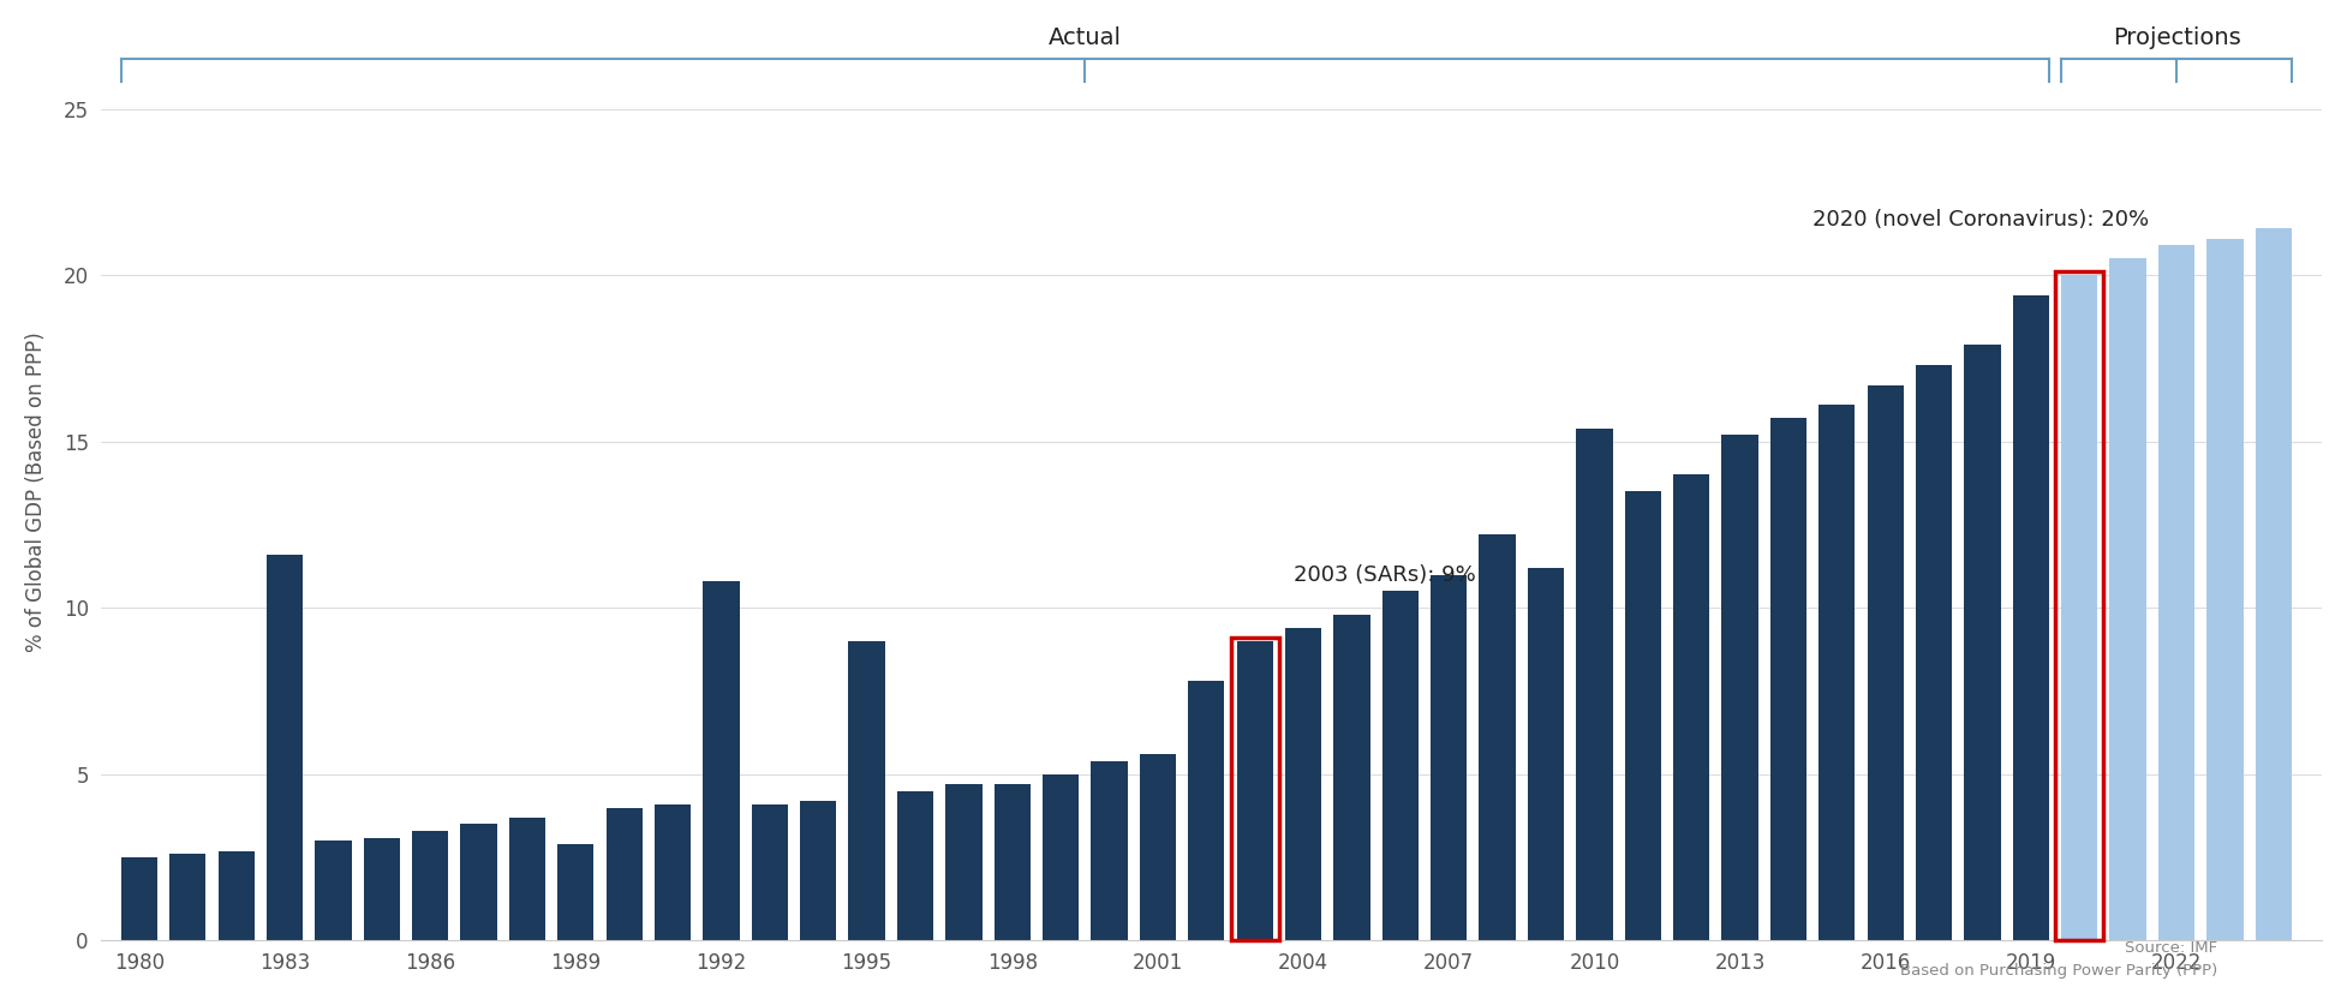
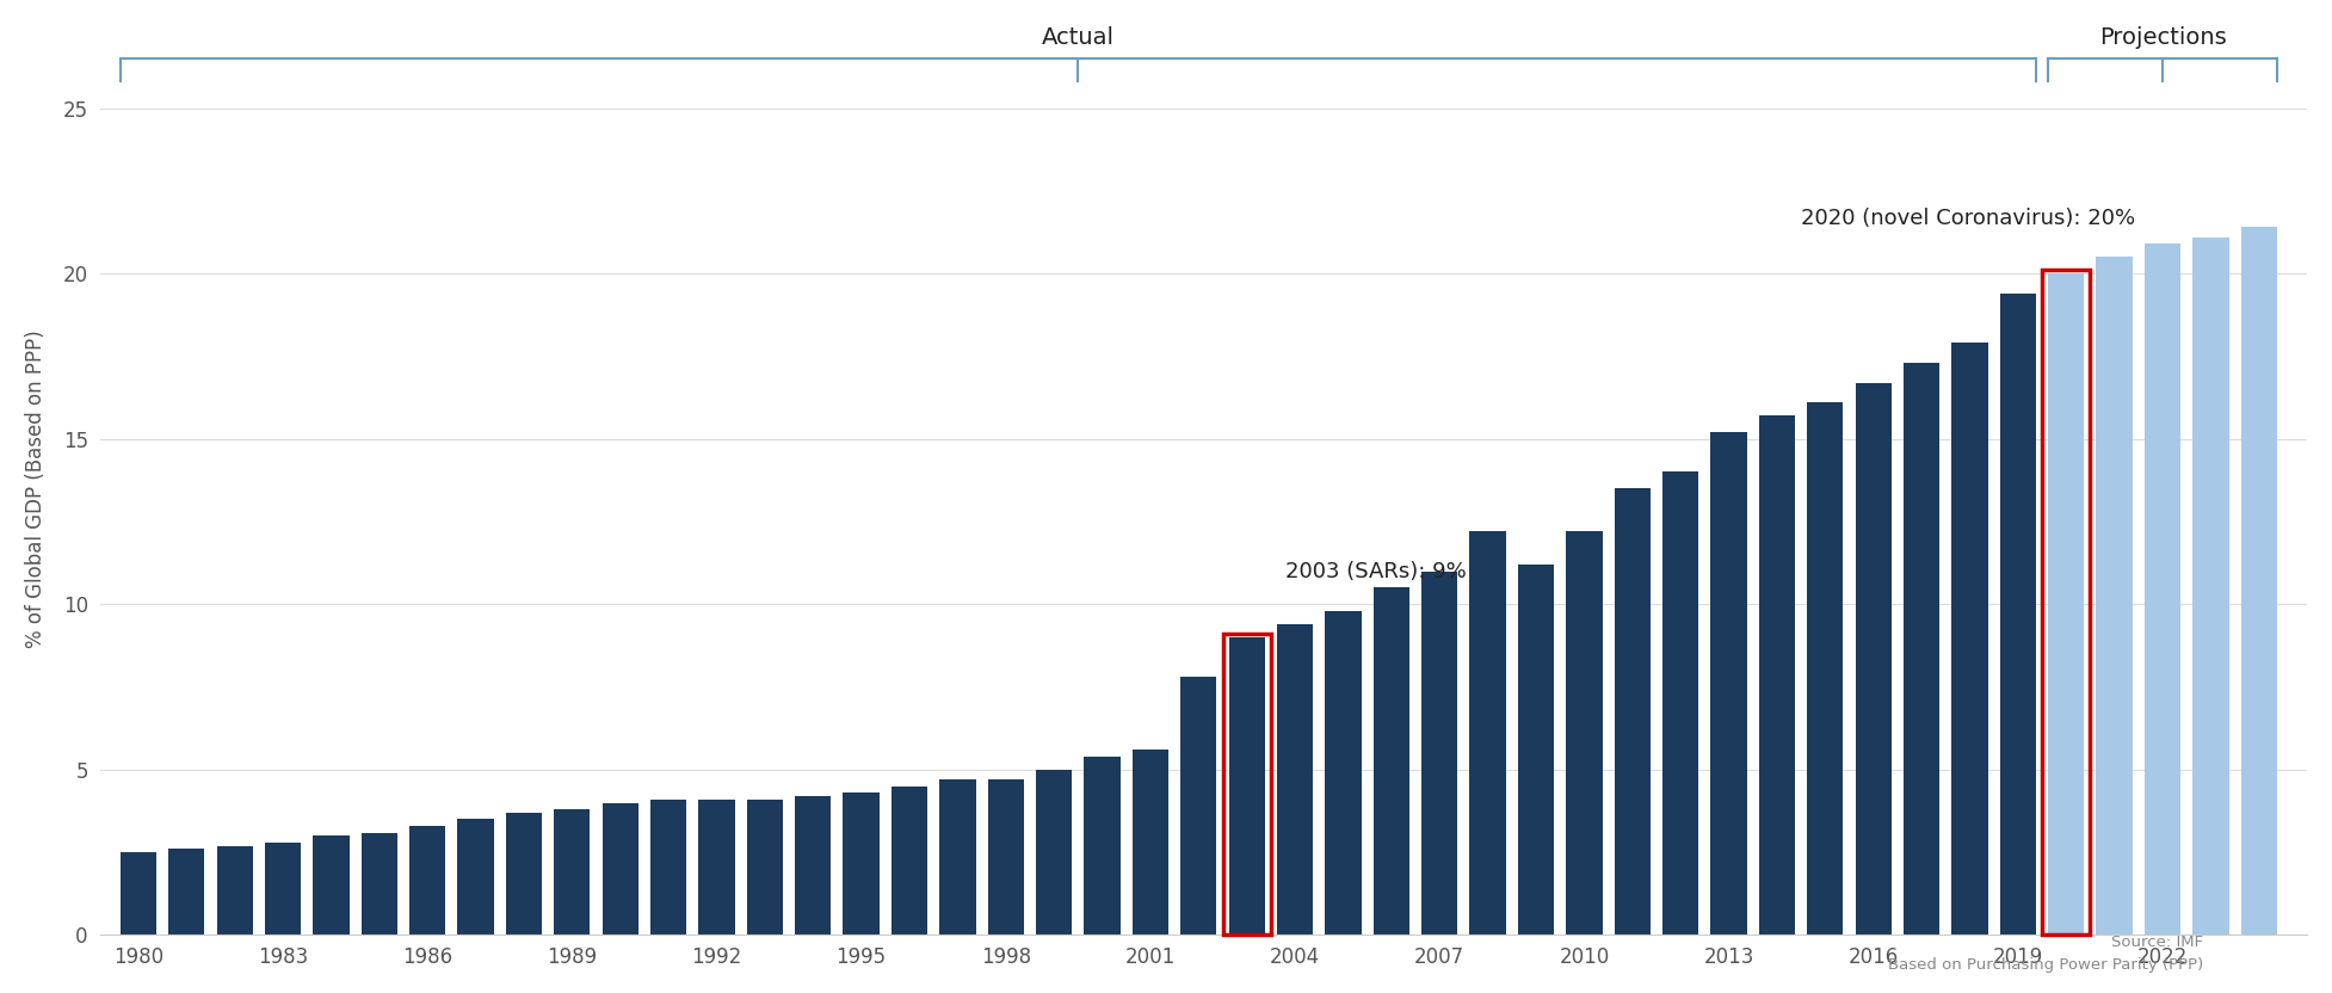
1983: 11.6 -> 2.8
1989: 2.9 -> 3.8
1992: 10.8 -> 4.1
1995: 9.0 -> 4.3
2010: 15.4 -> 12.2
